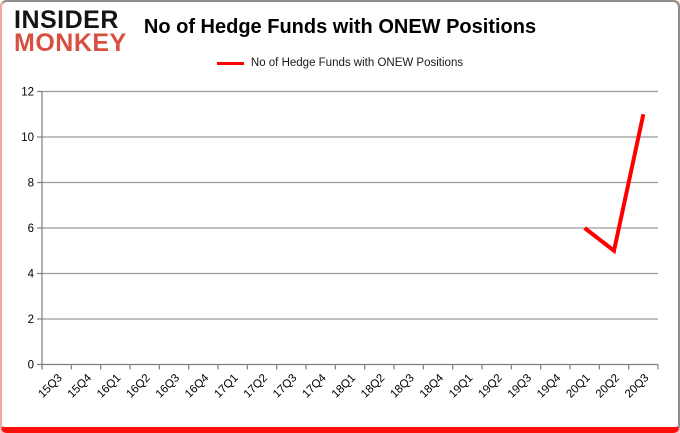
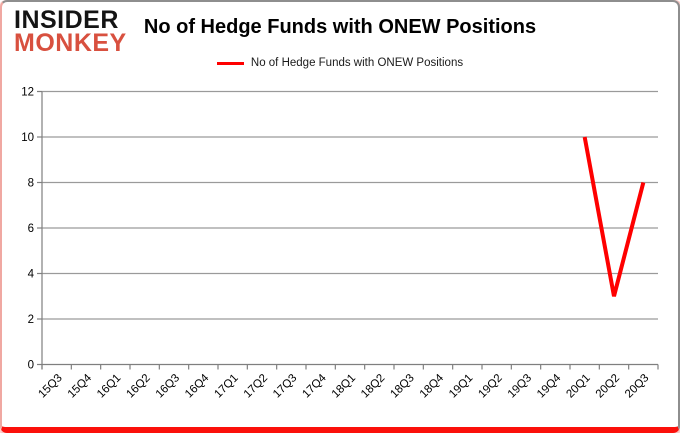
20Q1: 6 -> 10
20Q2: 5 -> 3
20Q3: 11 -> 8
